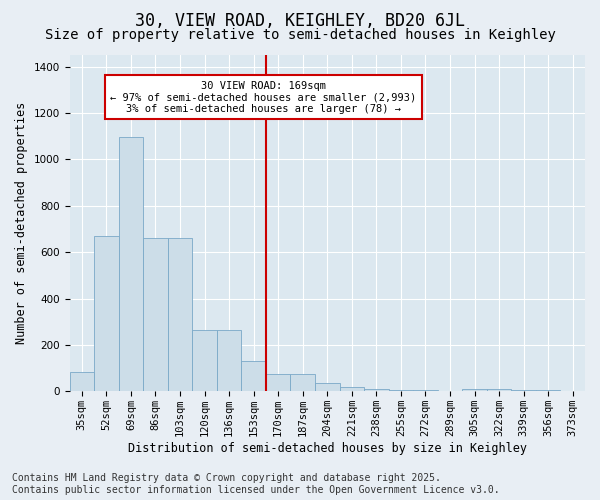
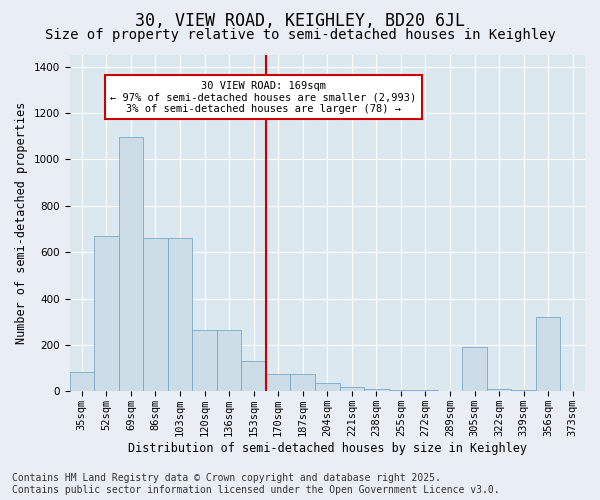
305sqm: 12 -> 190
356sqm: 4 -> 320
